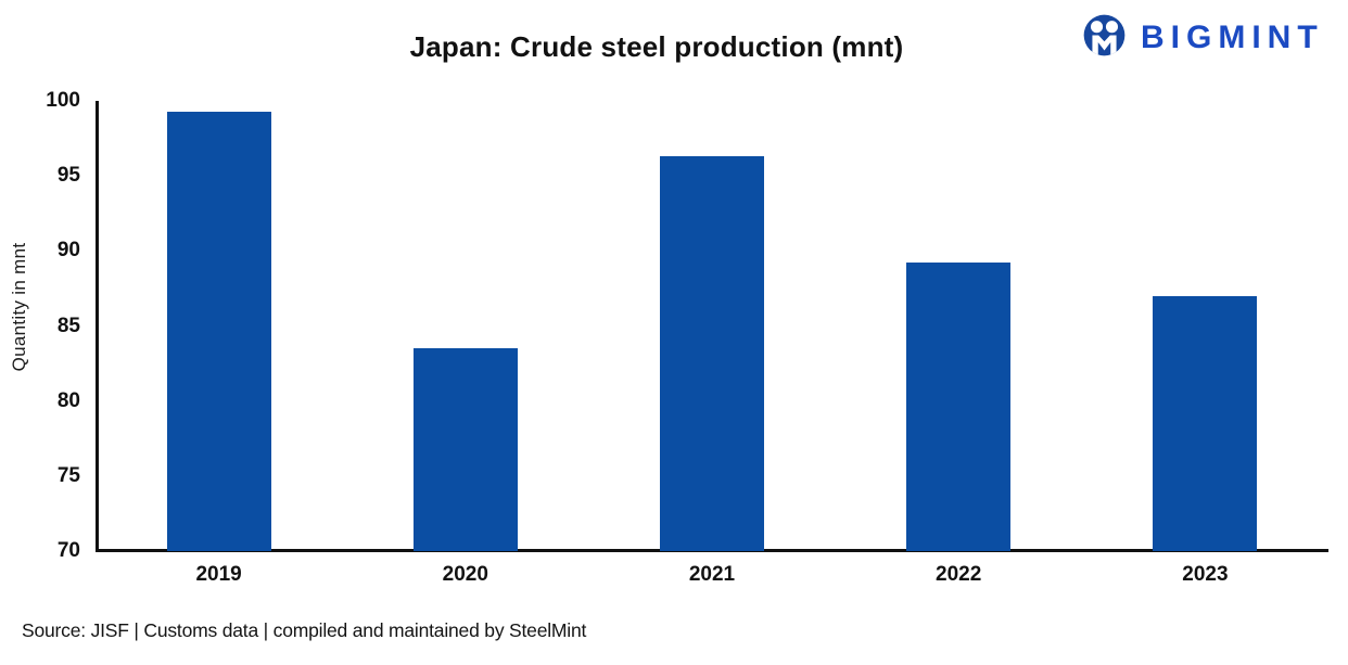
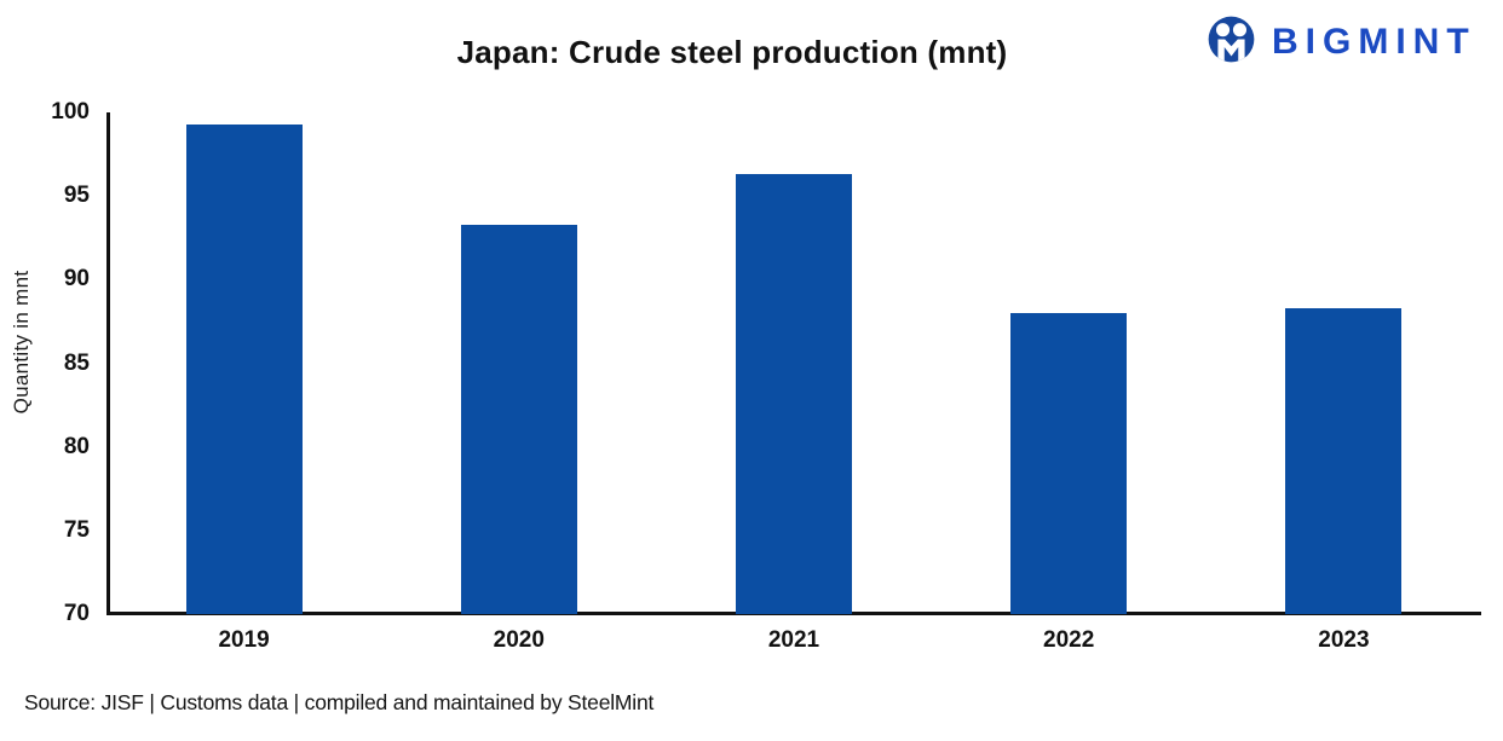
2020: 83.5 -> 93.3
2022: 89.2 -> 88.0
2023: 87.0 -> 88.3
